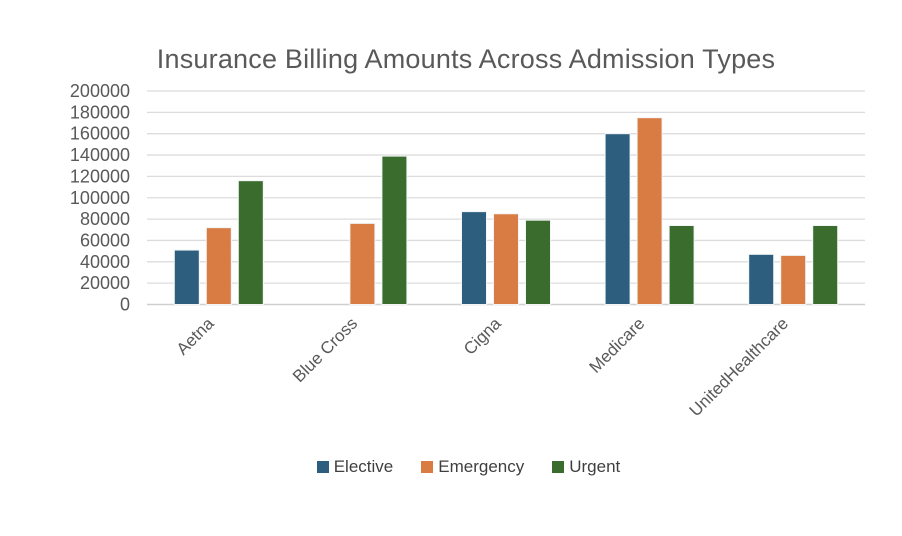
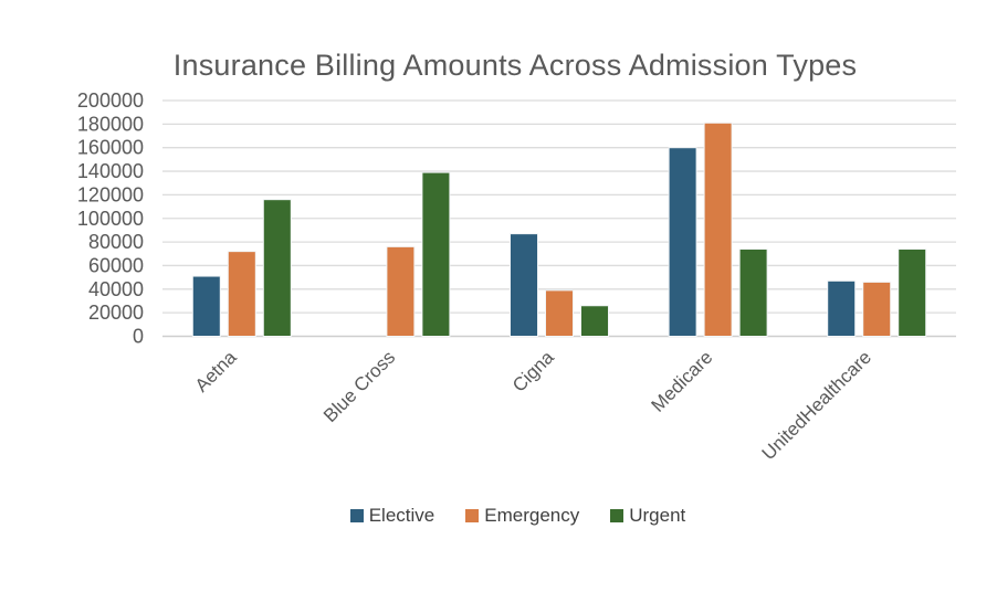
Emergency/Cigna: 85000 -> 39000
Urgent/Cigna: 79000 -> 26000
Emergency/Medicare: 175000 -> 181000
